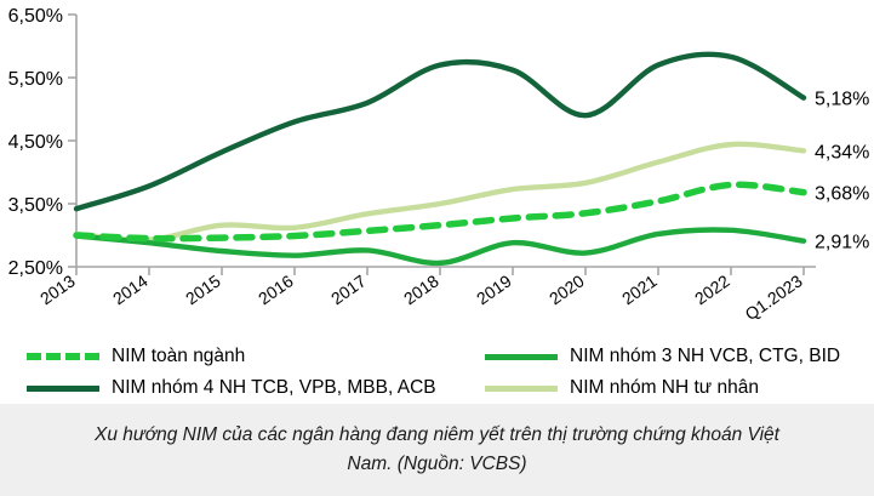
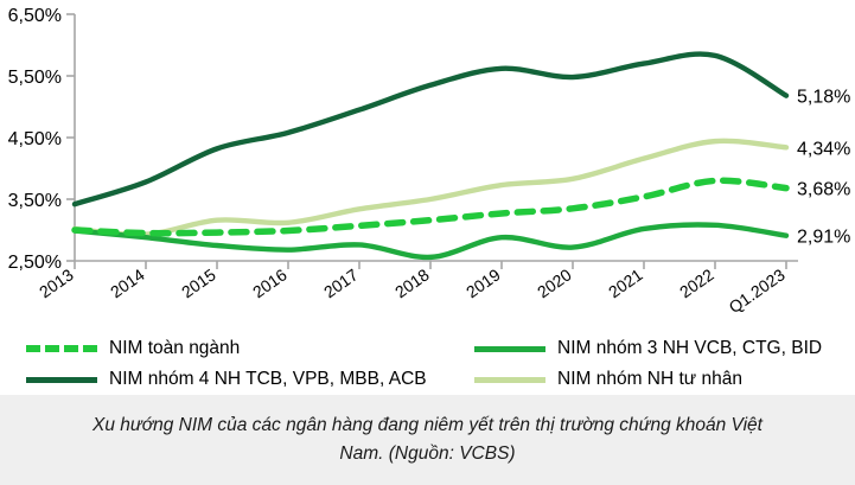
NIM nhóm 4 NH TCB, VPB, MBB, ACB/2016: 4,8% -> 4,6%
NIM nhóm 4 NH TCB, VPB, MBB, ACB/2017: 5,1% -> 5,0%
NIM nhóm 4 NH TCB, VPB, MBB, ACB/2018: 5,7% -> 5,3%
NIM nhóm 4 NH TCB, VPB, MBB, ACB/2020: 4,9% -> 5,5%
